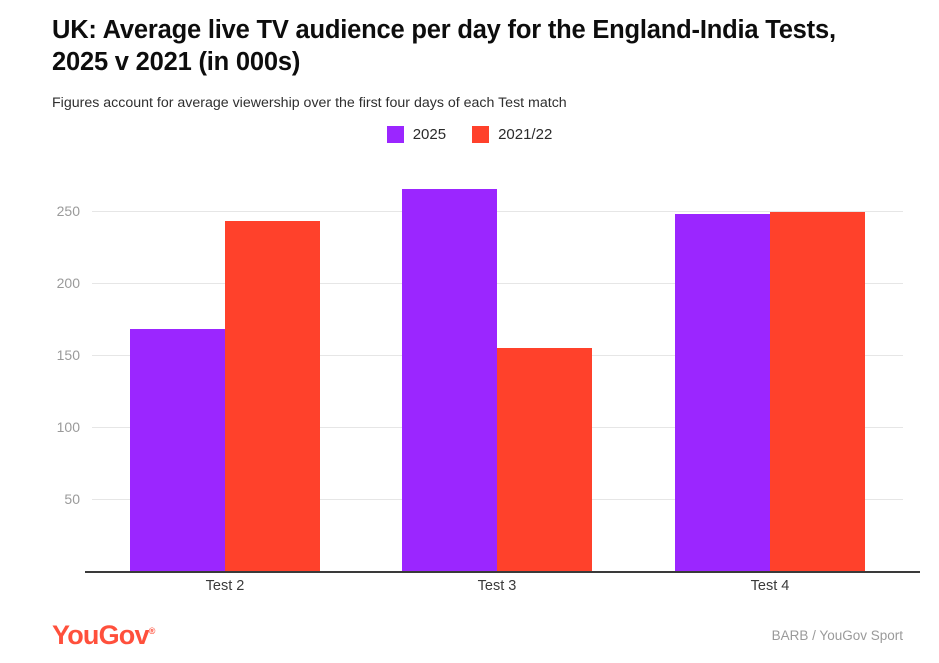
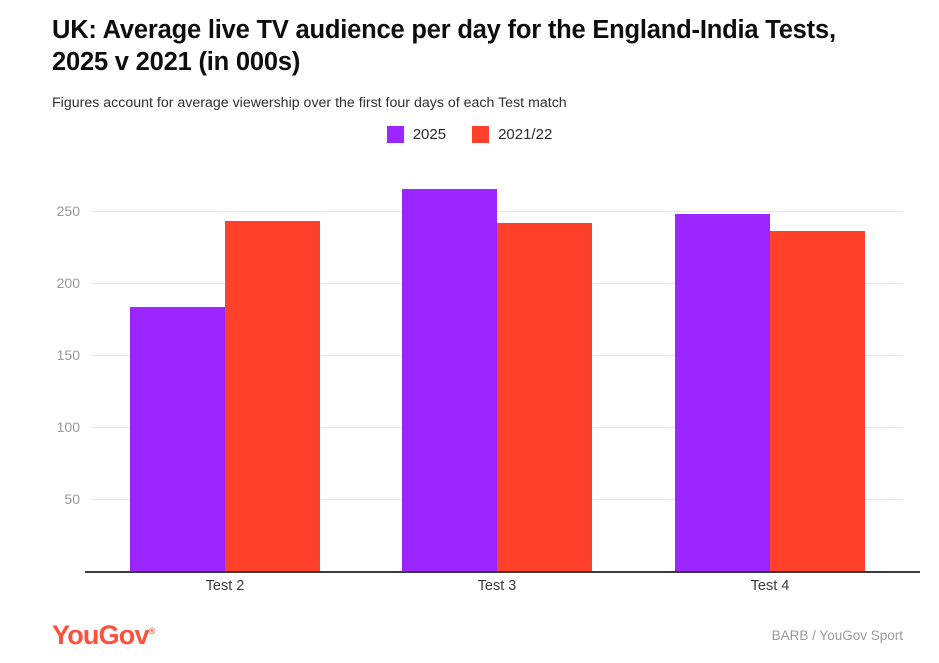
2025/Test 2: 168 -> 183
2021/22/Test 3: 155 -> 242
2021/22/Test 4: 249 -> 236
